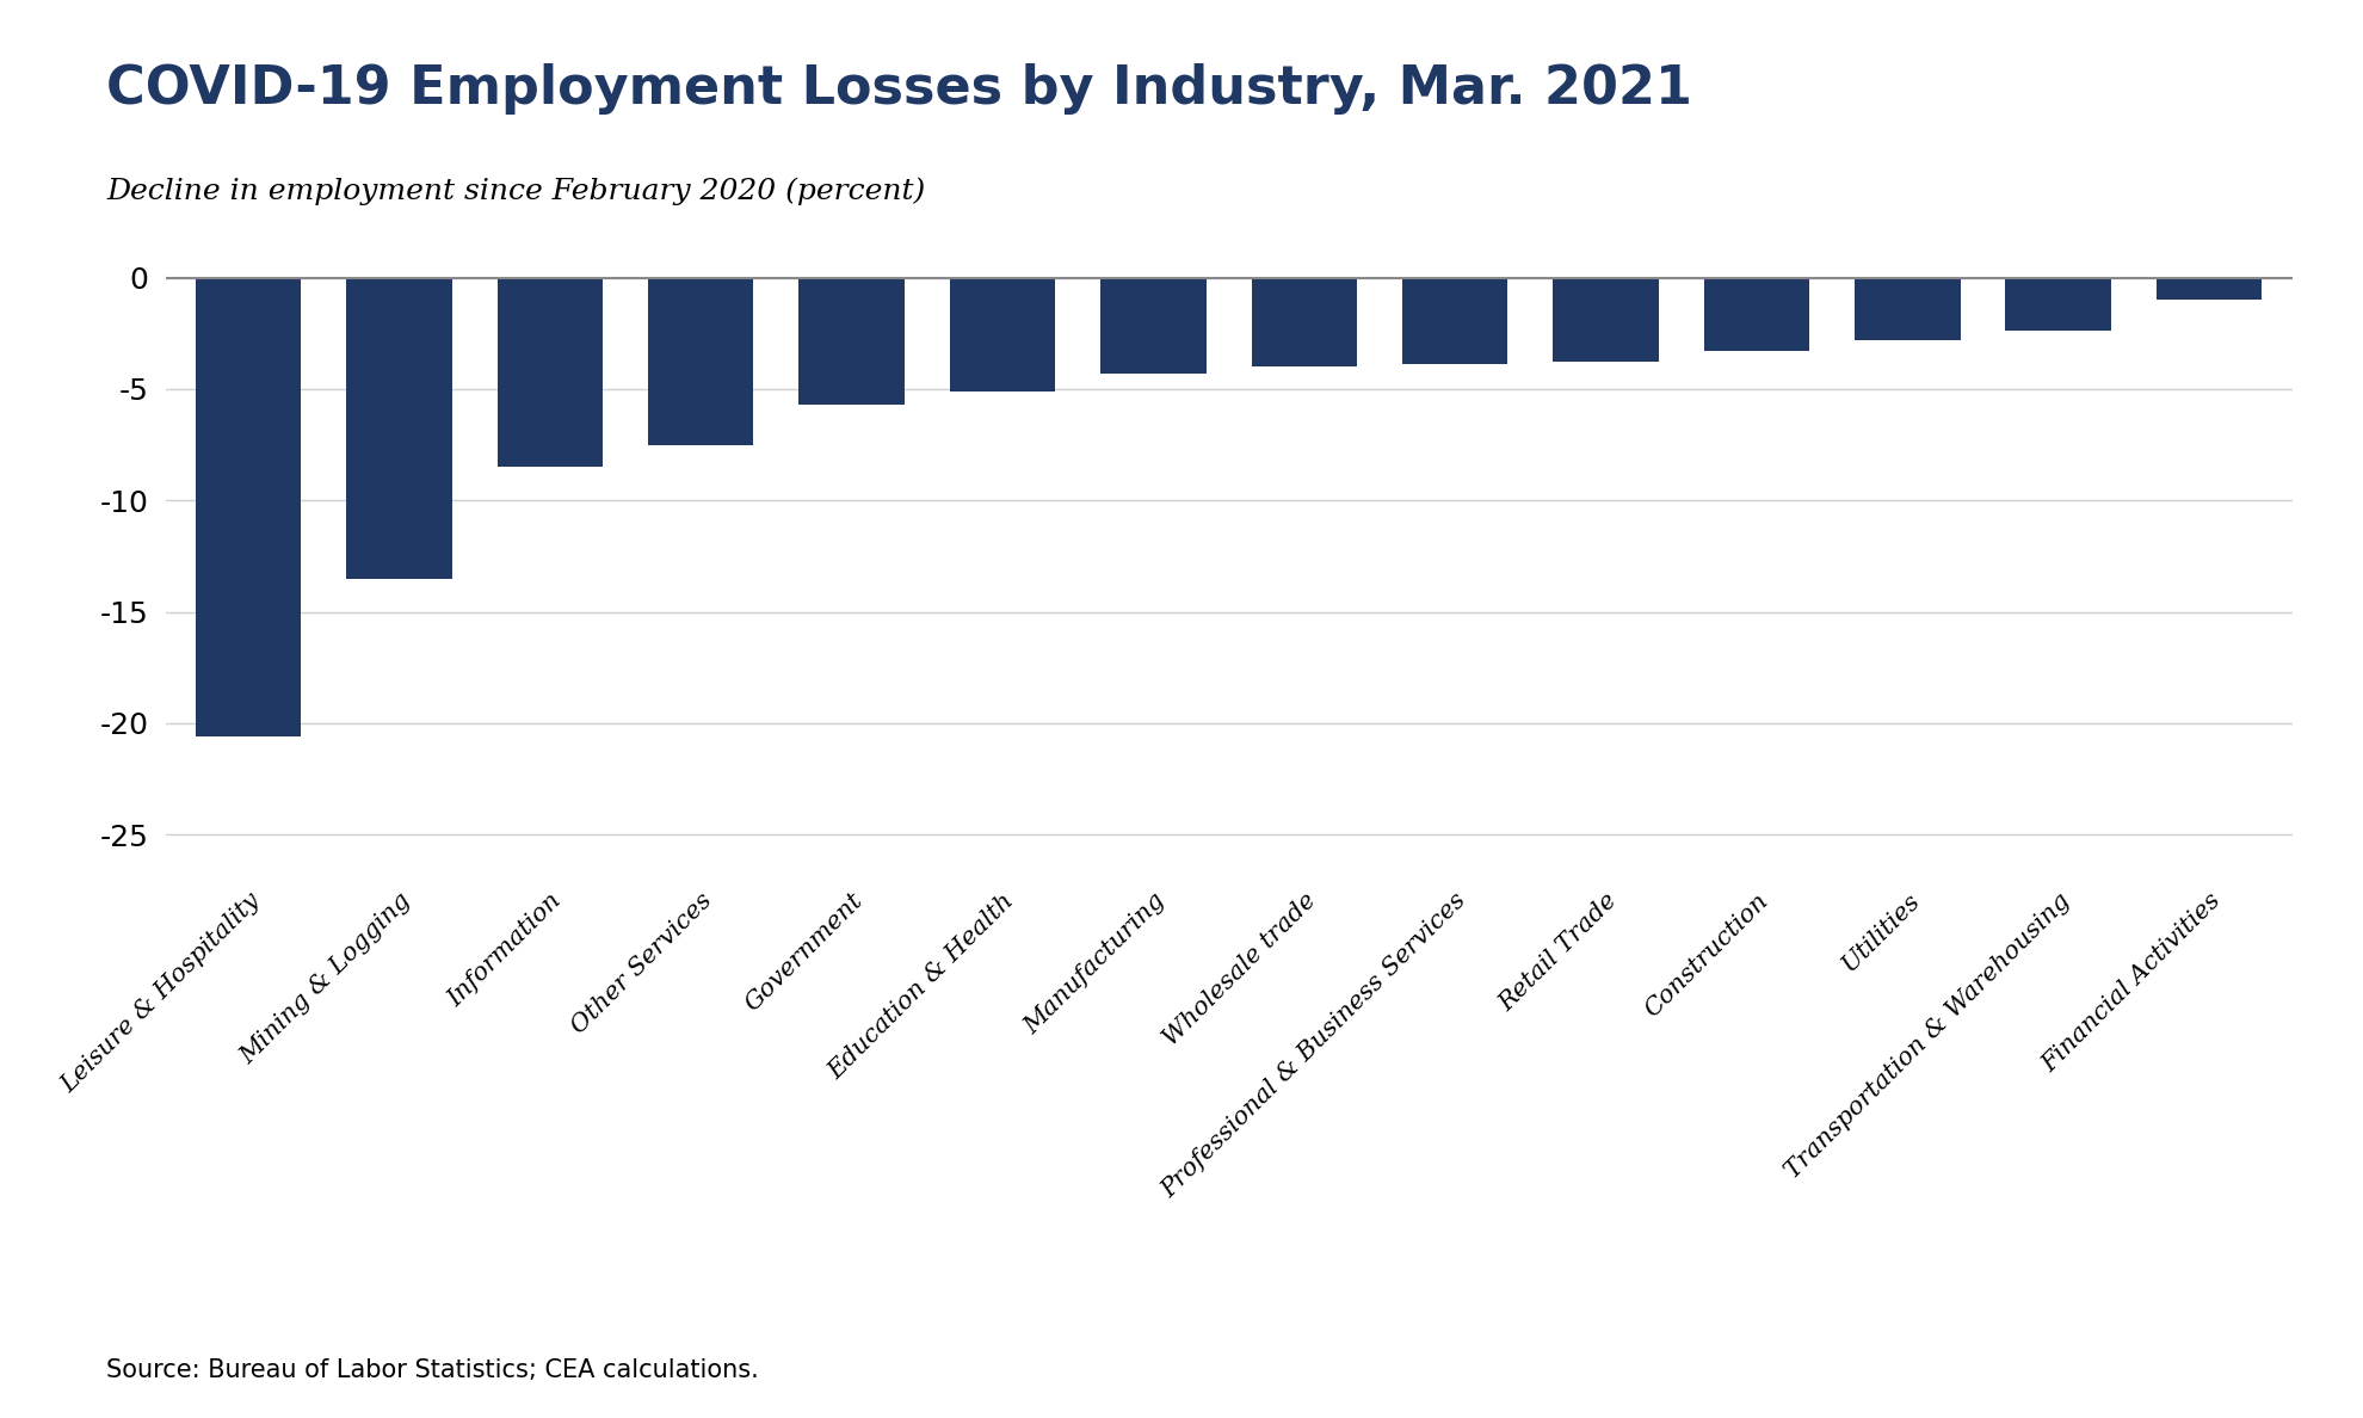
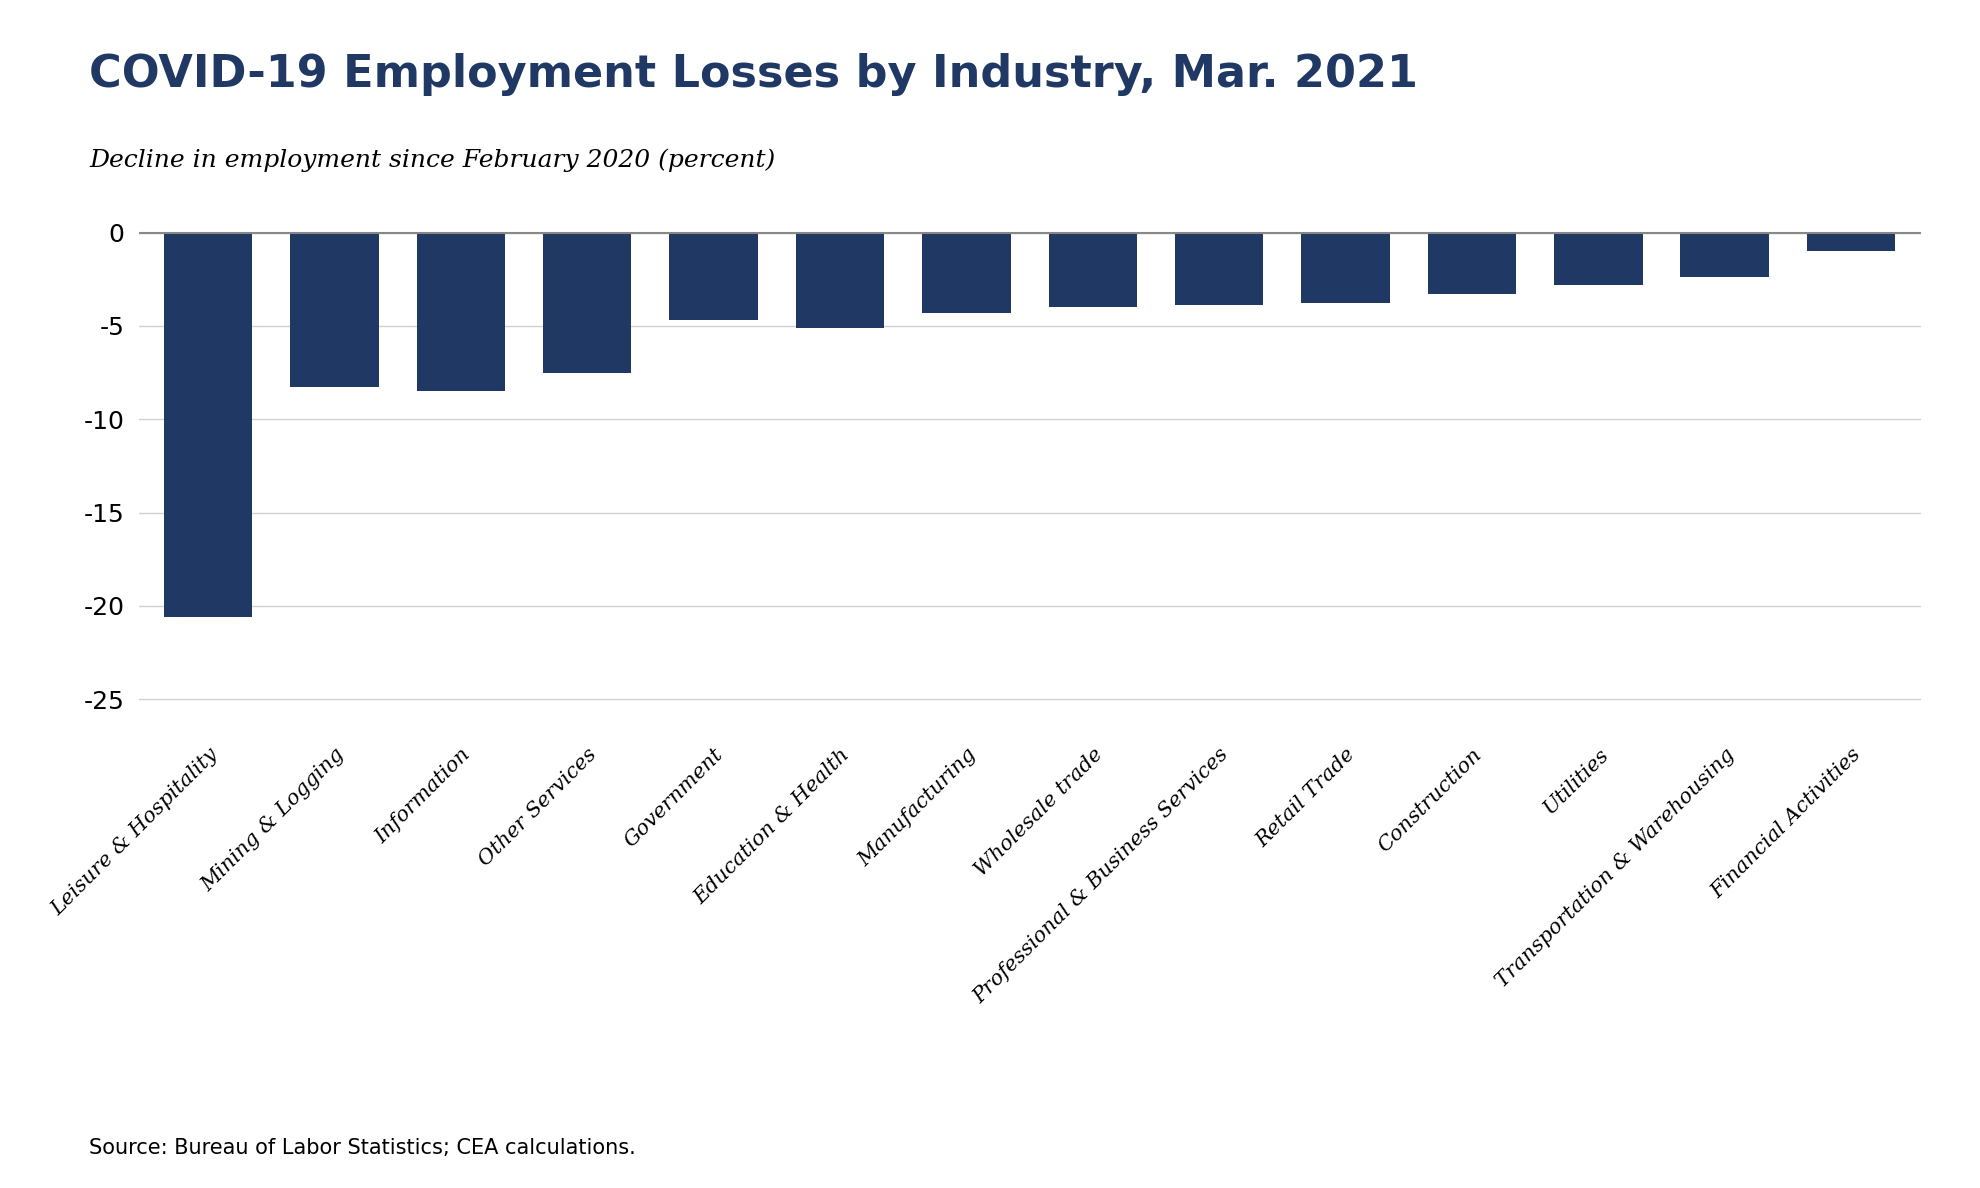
Mining & Logging: -13.5 -> -8.3
Government: -5.7 -> -4.7
